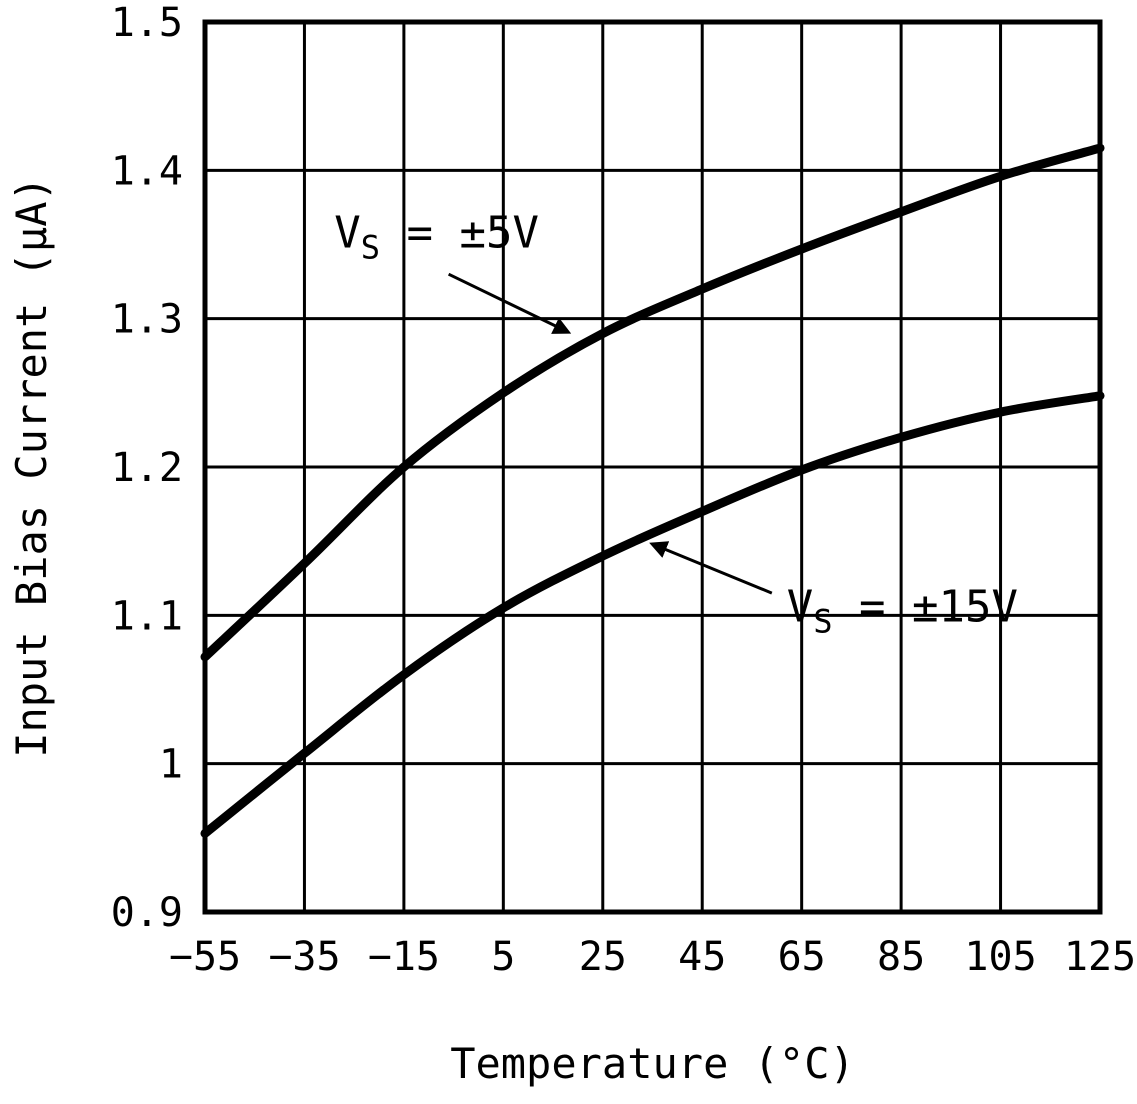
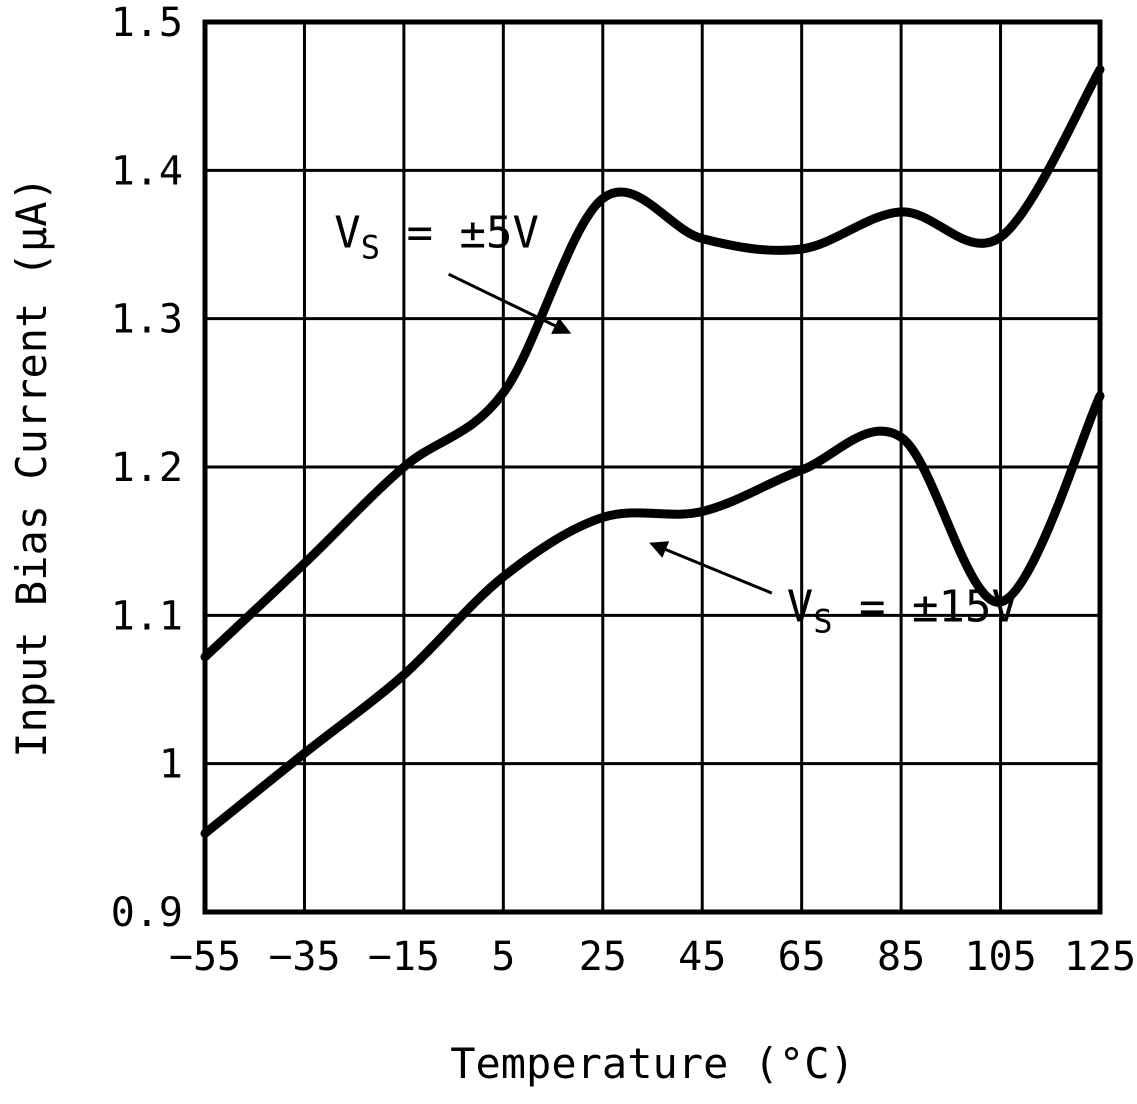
VS = ±15V/5: 1.105 -> 1.126
VS = ±5V/25: 1.290 -> 1.381
VS = ±15V/25: 1.140 -> 1.166
VS = ±5V/45: 1.320 -> 1.354
VS = ±5V/105: 1.396 -> 1.355
VS = ±15V/105: 1.237 -> 1.109
VS = ±5V/125: 1.415 -> 1.468
